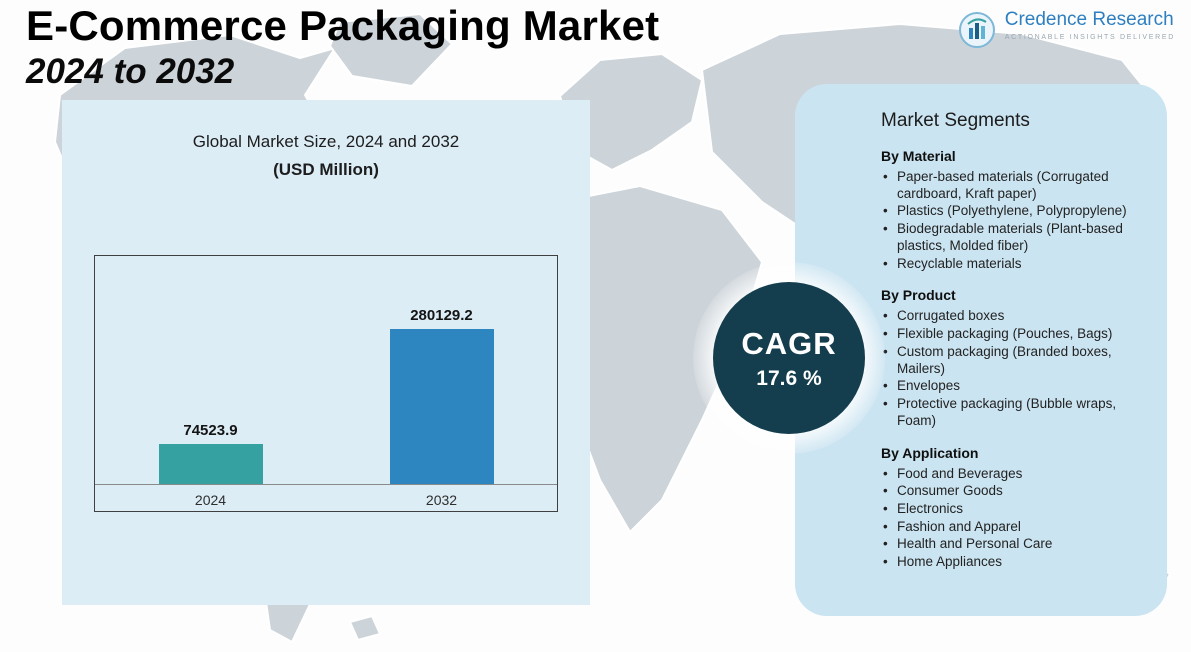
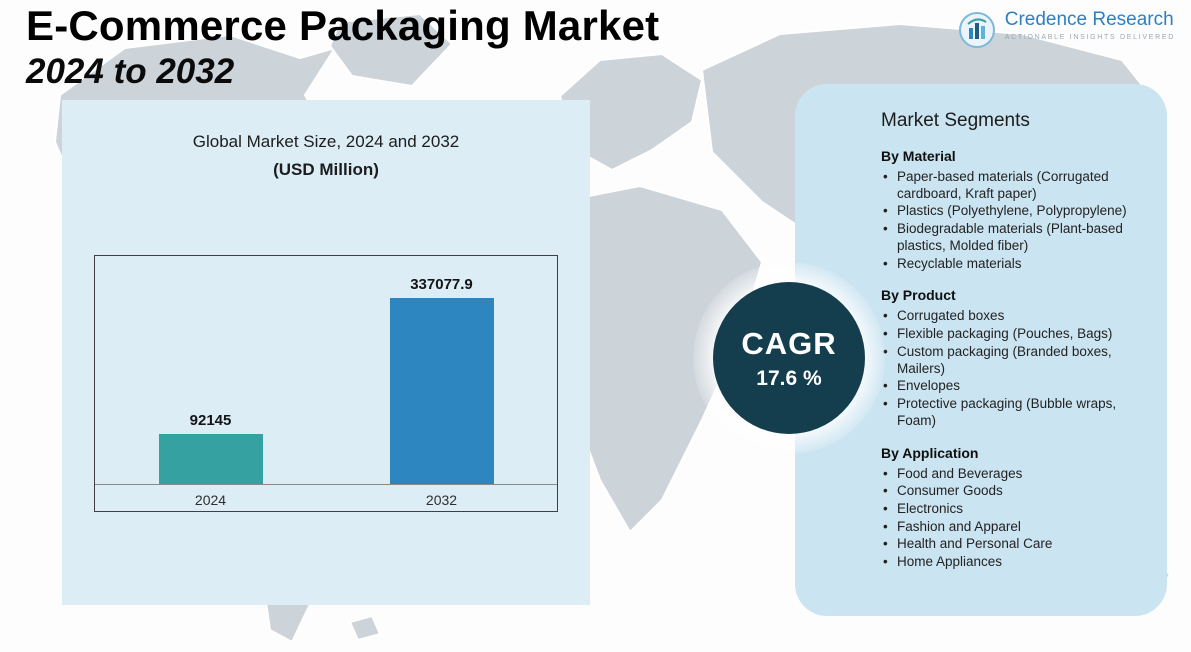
2024: 74523.9 -> 92145
2032: 280129.2 -> 337077.9
